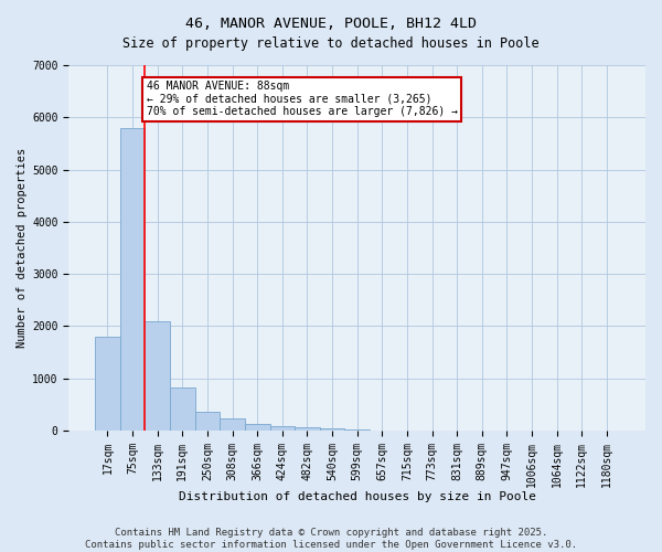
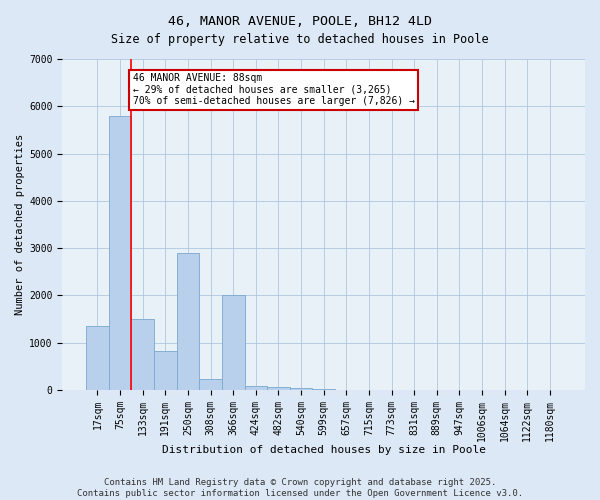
17sqm: 1800 -> 1350
133sqm: 2100 -> 1500
250sqm: 350 -> 2900
366sqm: 130 -> 2000
